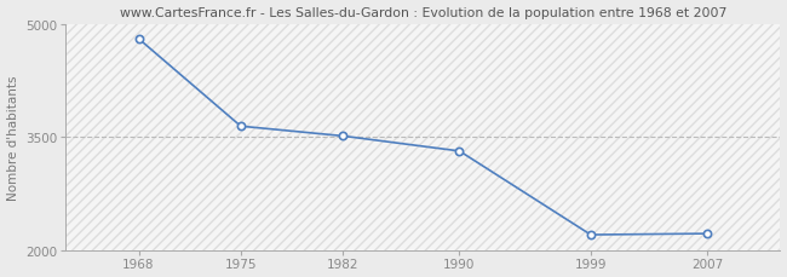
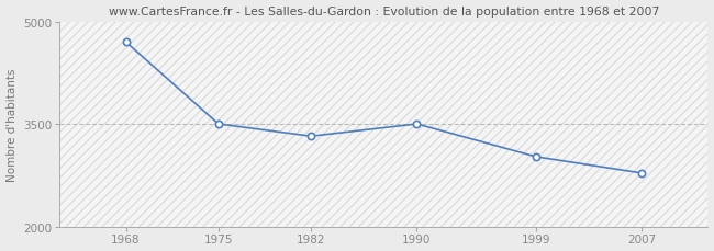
1968: 4800 -> 4700
1975: 3640 -> 3500
1982: 3510 -> 3320
1990: 3310 -> 3500
1999: 2200 -> 3020
2007: 2220 -> 2780
